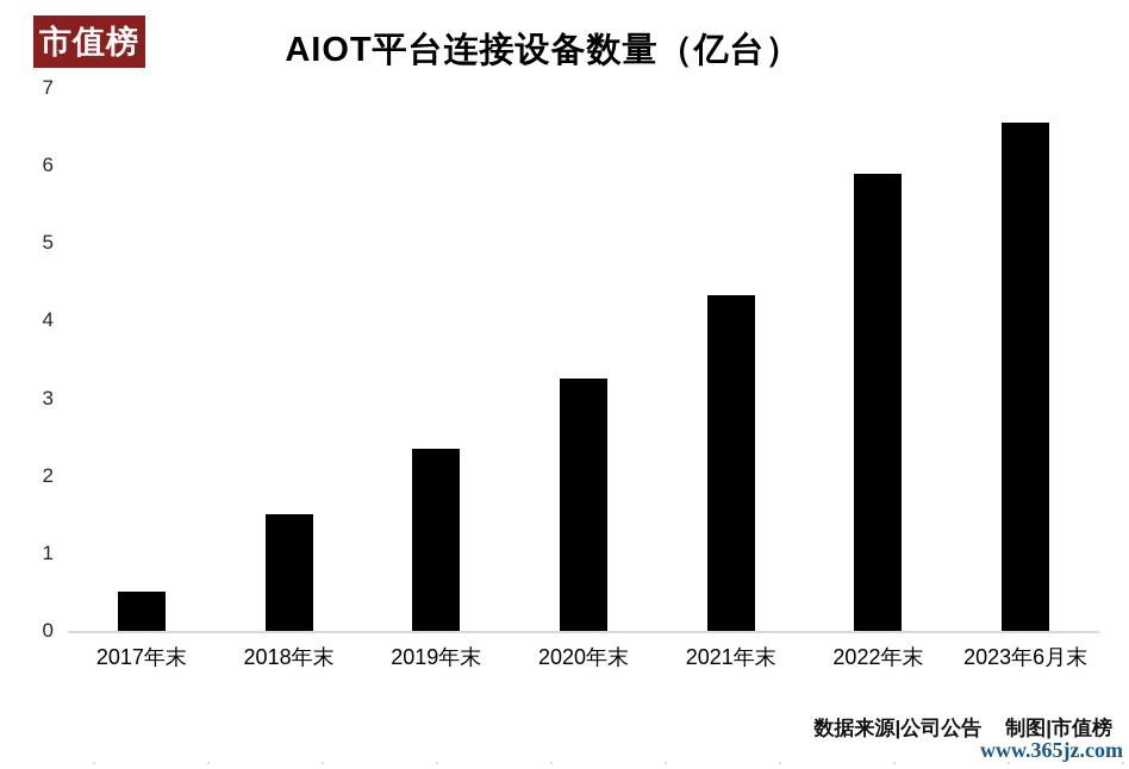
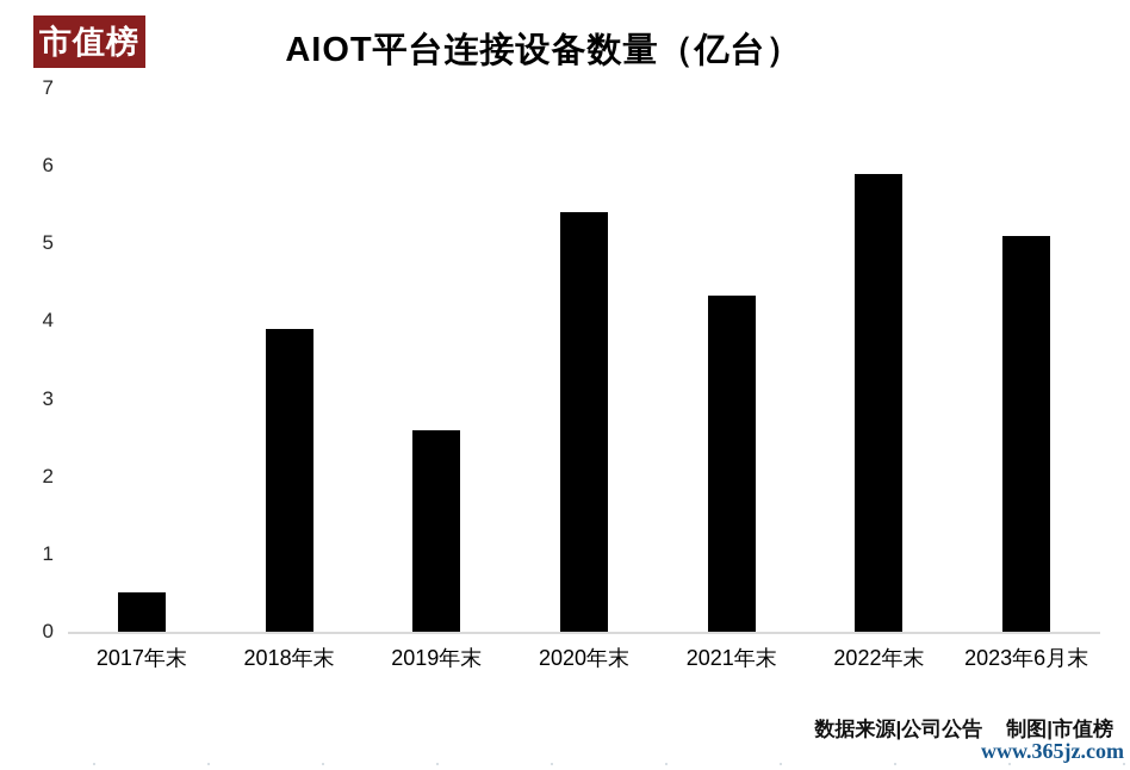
2018年末: 1.5 -> 3.9
2019年末: 2.4 -> 2.6
2020年末: 3.2 -> 5.4
2023年6月末: 6.5 -> 5.1
